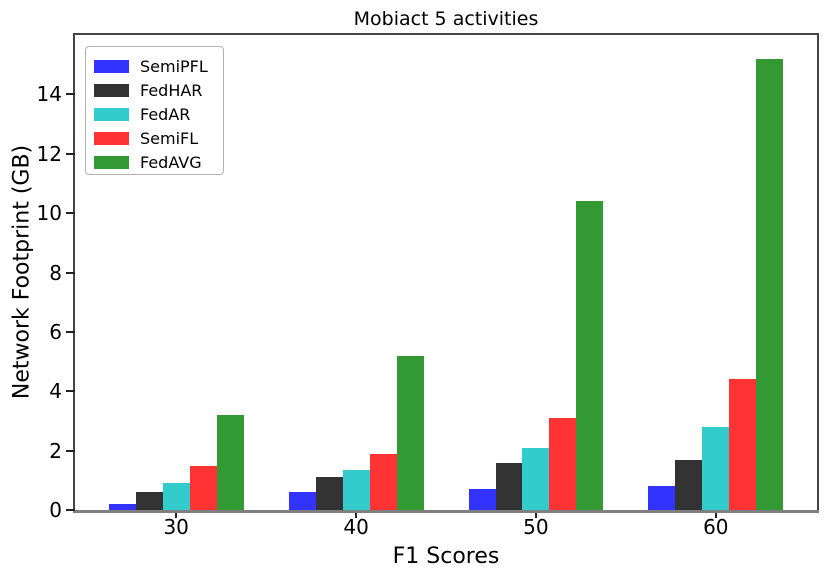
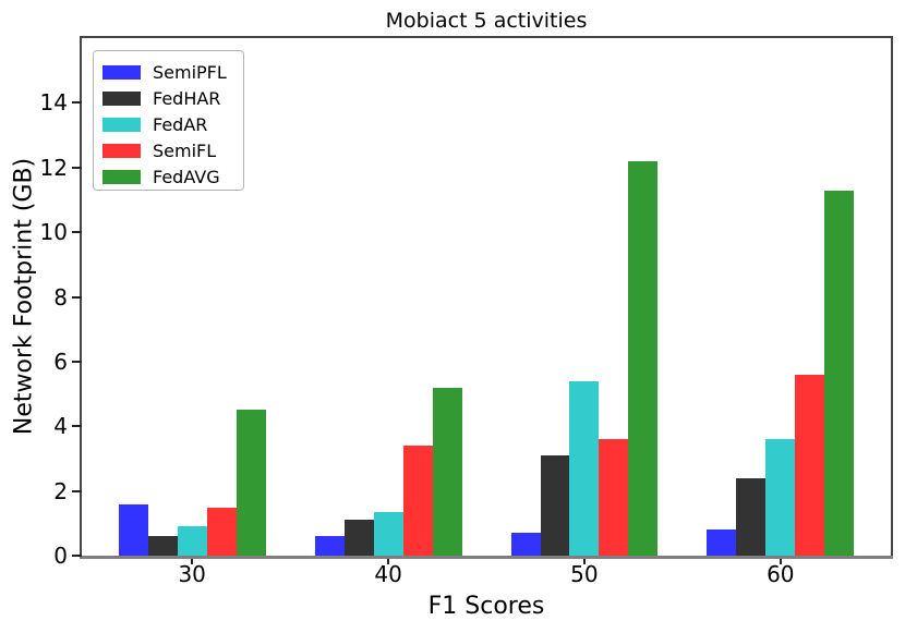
SemiPFL/30: 0.2 -> 1.6
FedAVG/30: 3.2 -> 4.5
SemiFL/40: 1.9 -> 3.4
FedHAR/50: 1.6 -> 3.1
FedAR/50: 2.1 -> 5.4
SemiFL/50: 3.1 -> 3.6
FedAVG/50: 10.4 -> 12.2
FedHAR/60: 1.7 -> 2.4
FedAR/60: 2.8 -> 3.6
SemiFL/60: 4.4 -> 5.6
FedAVG/60: 15.2 -> 11.3
